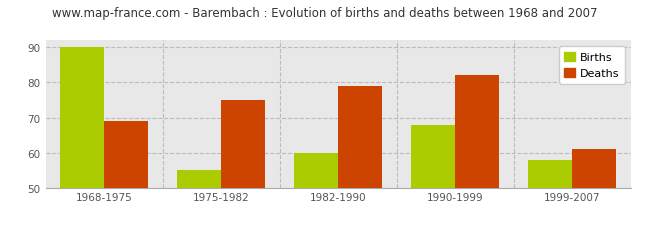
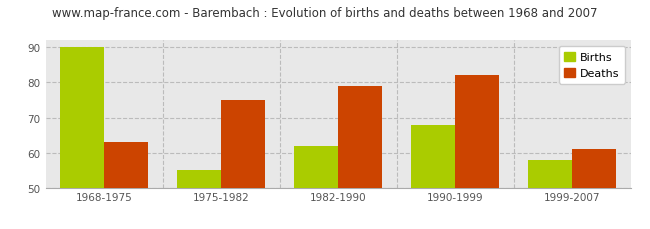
Deaths/1968-1975: 69 -> 63
Births/1982-1990: 60 -> 62
